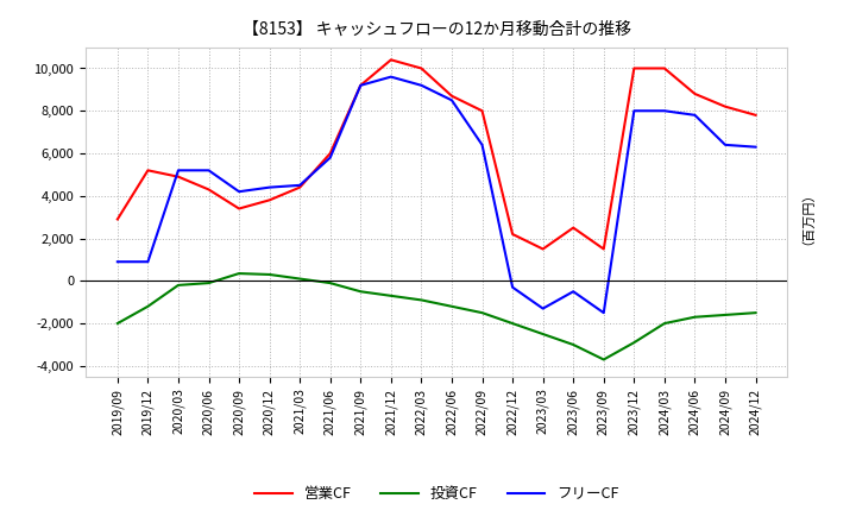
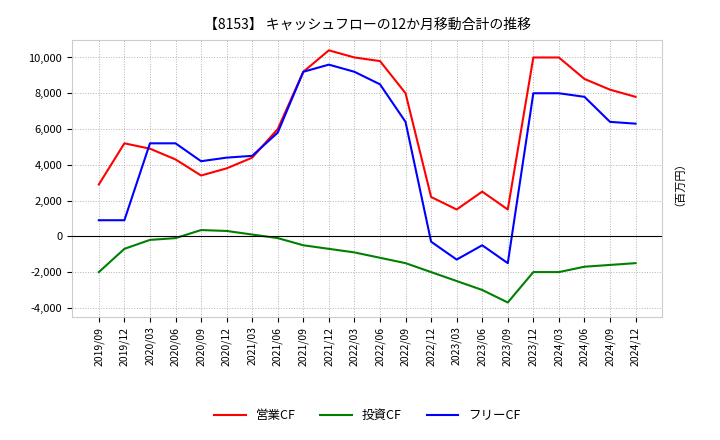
投資CF/2019/12: -1,200 -> -700
営業CF/2022/06: 8,700 -> 9,800
投資CF/2023/12: -2,900 -> -2,000
